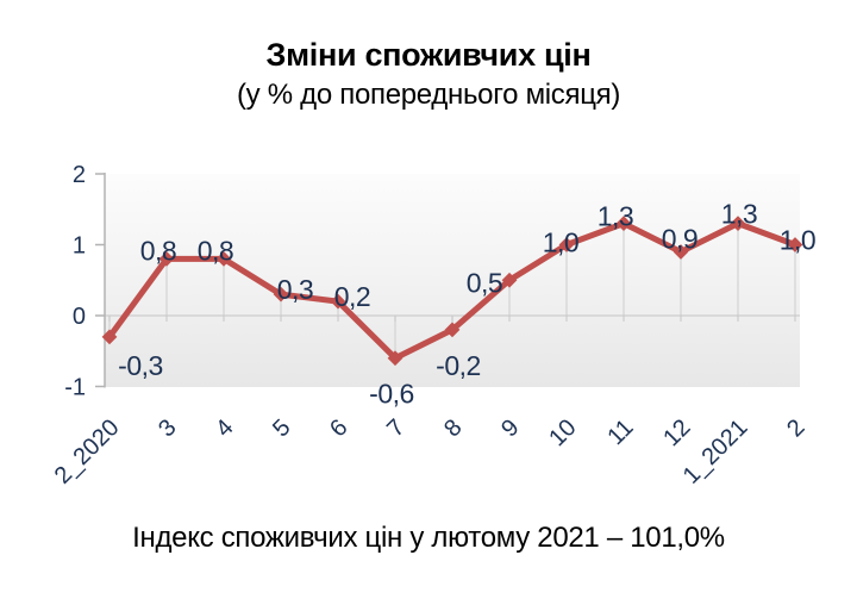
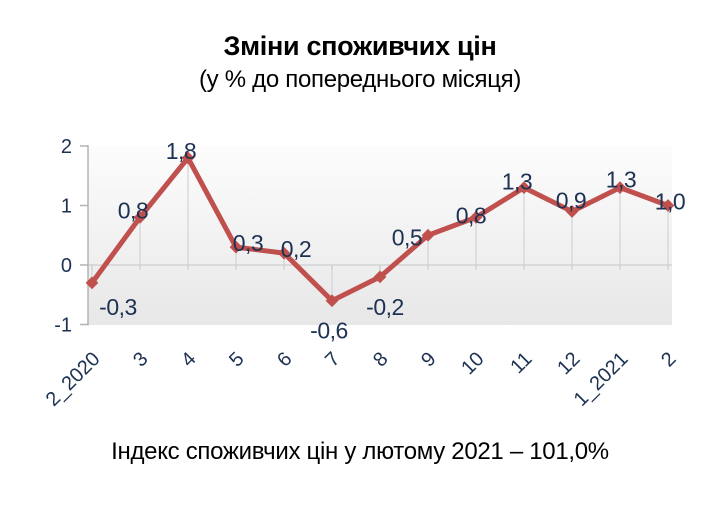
4: 0,8 -> 1,8
10: 1,0 -> 0,8
